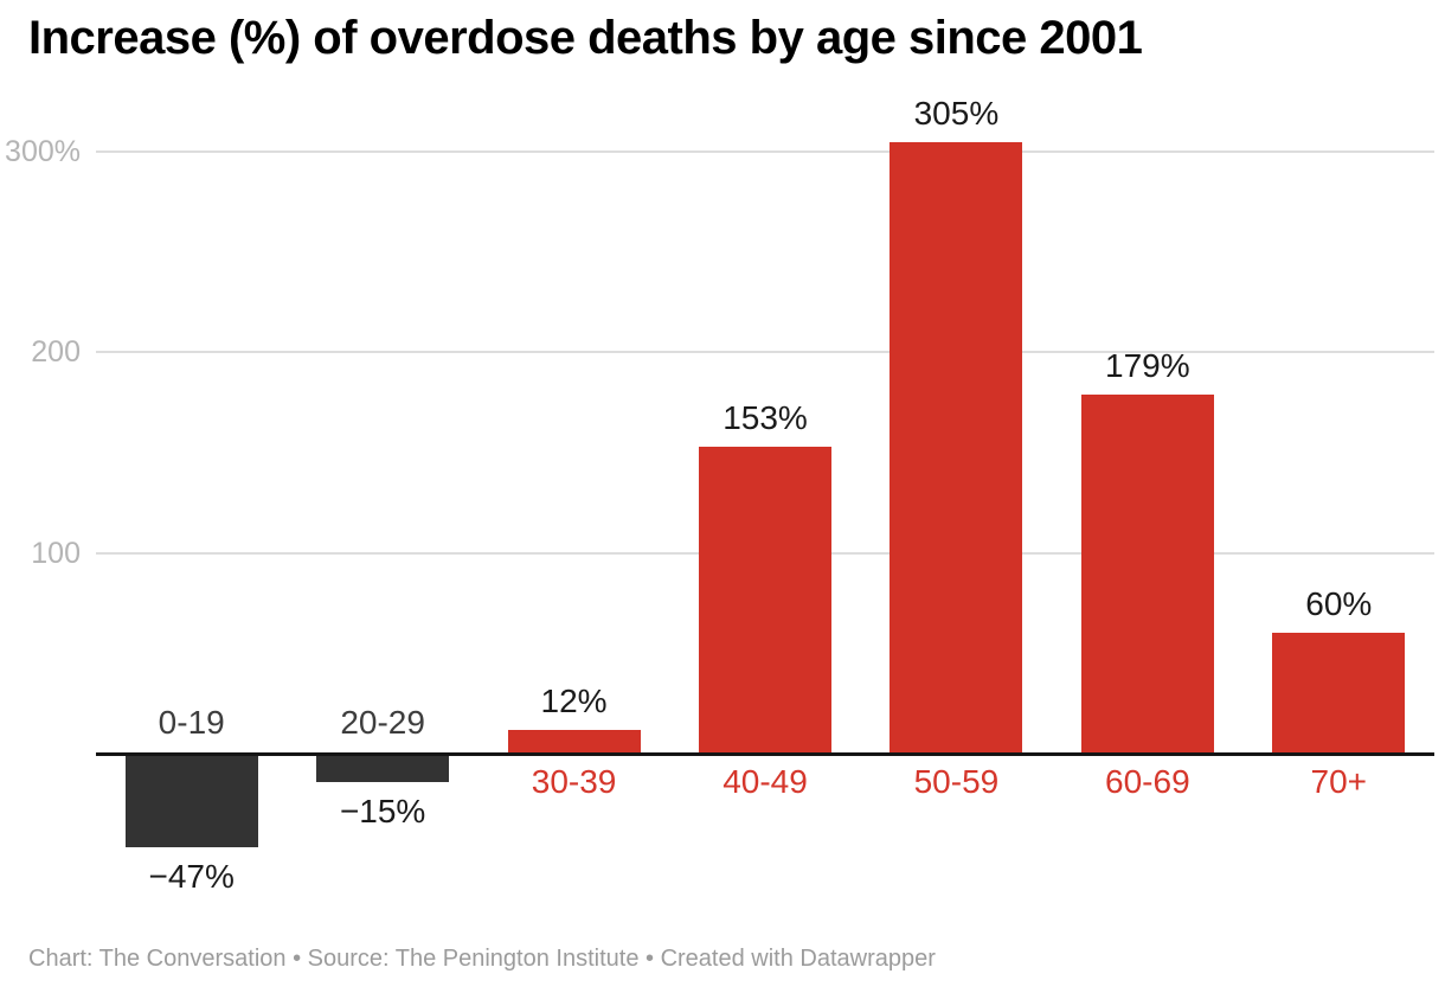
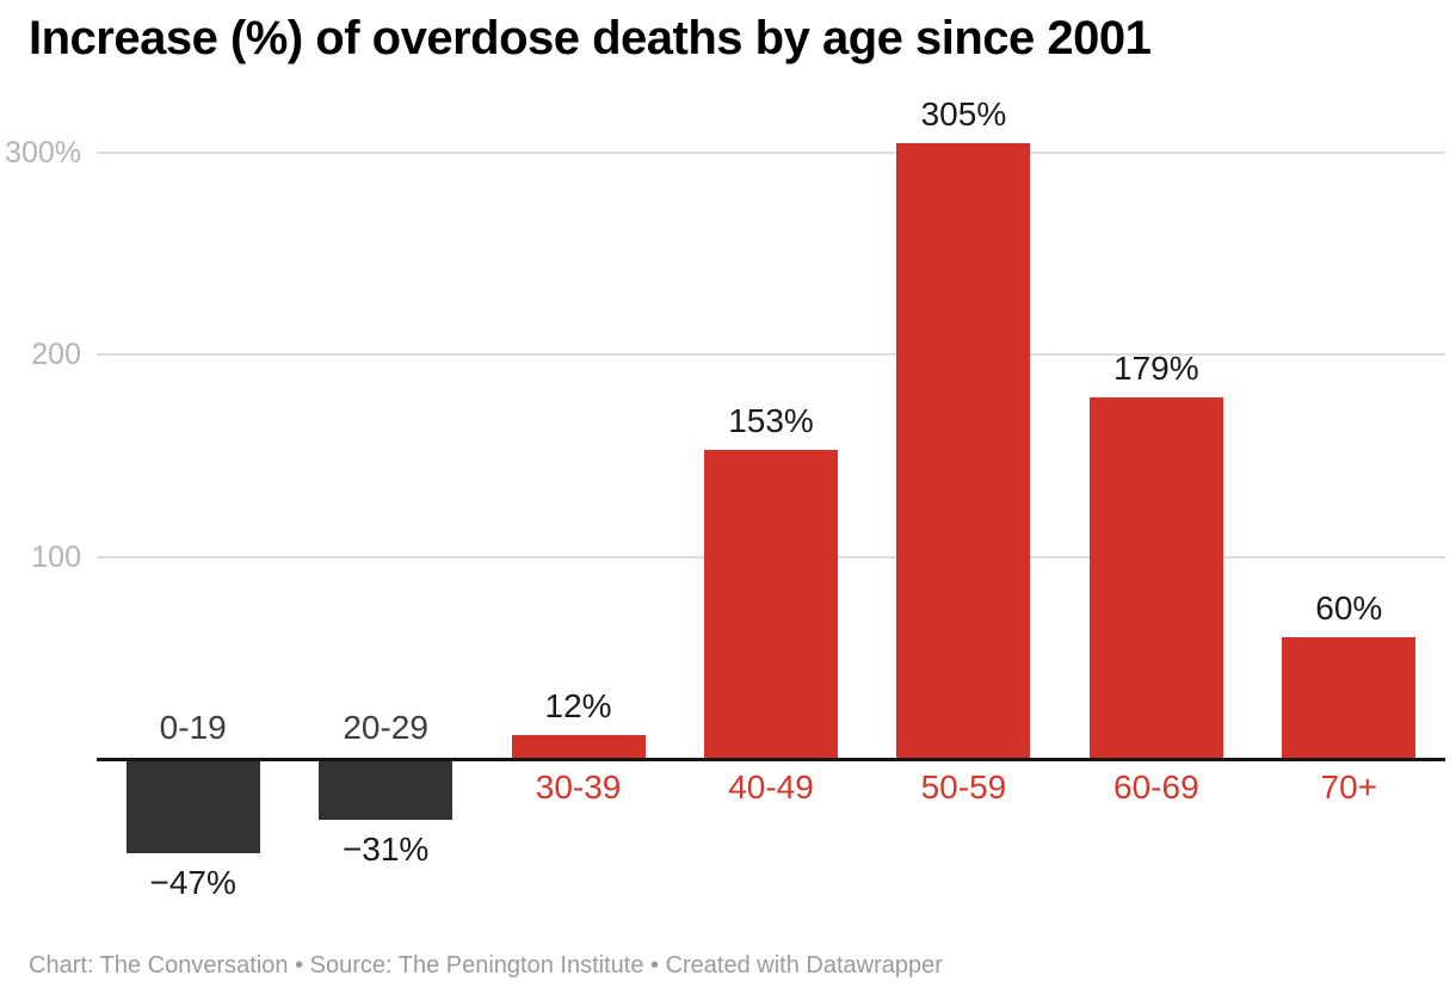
20-29: −15% -> −31%
